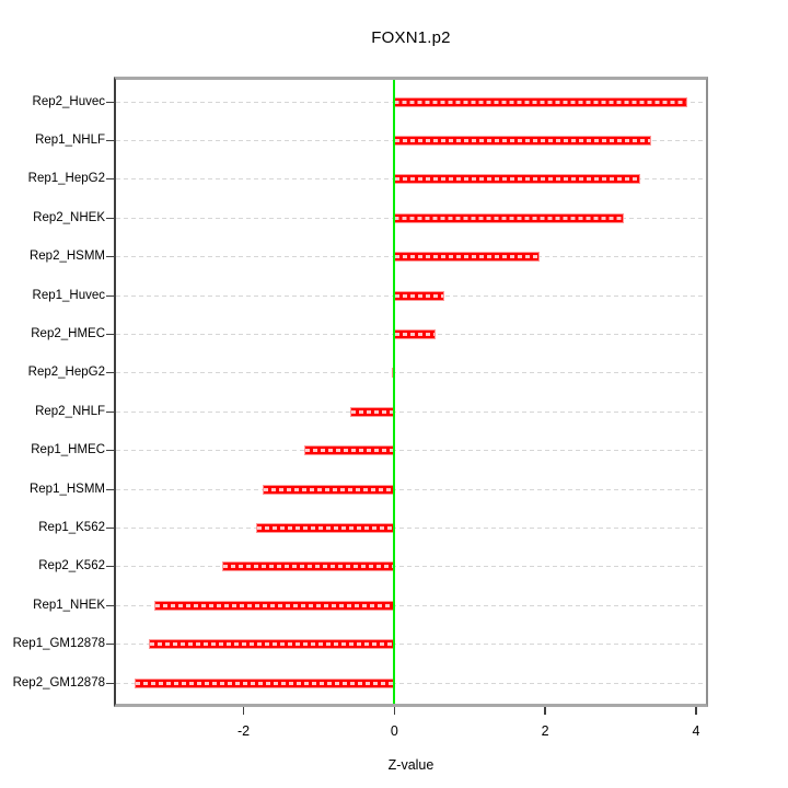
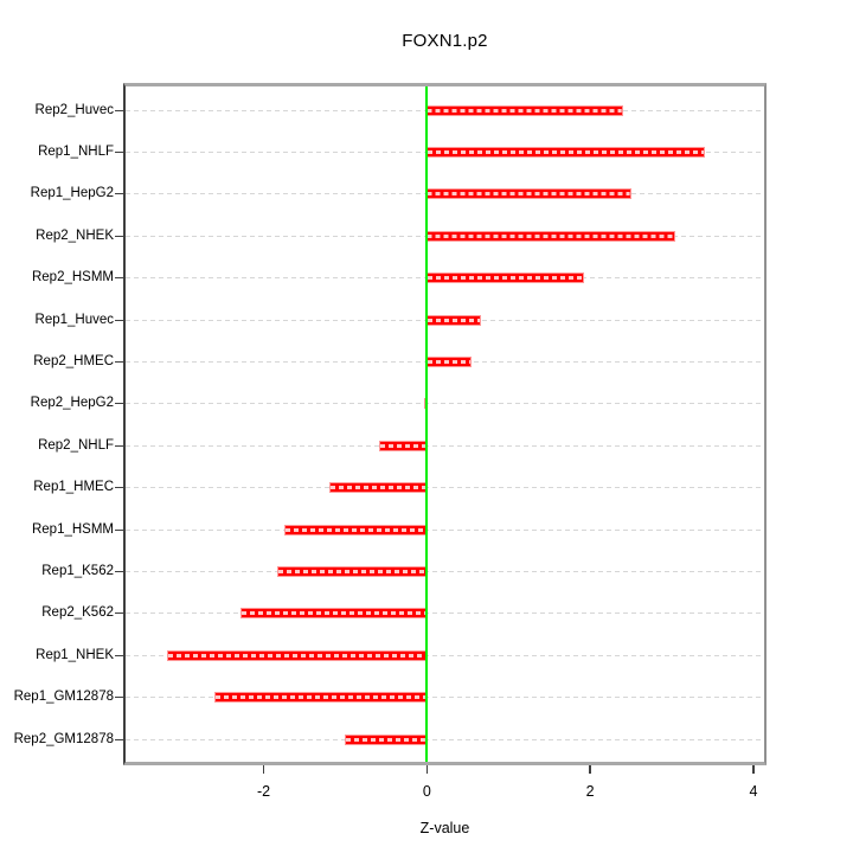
Rep2_Huvec: 3.9 -> 2.4
Rep1_HepG2: 3.3 -> 2.5
Rep1_GM12878: -3.2 -> -2.6
Rep2_GM12878: -3.4 -> -1.0
